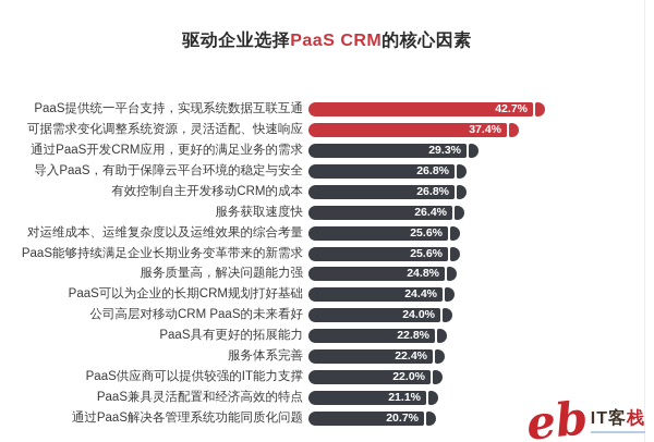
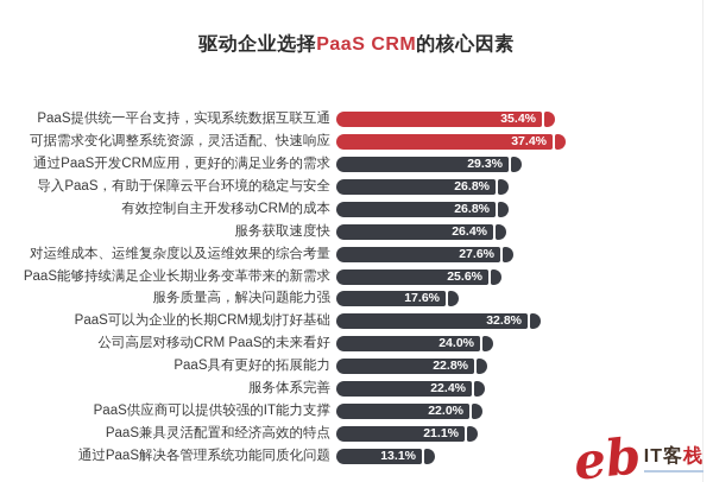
PaaS提供统一平台支持，实现系统数据互联互通: 42.7% -> 35.4%
对运维成本、运维复杂度以及运维效果的综合考量: 25.6% -> 27.6%
服务质量高，解决问题能力强: 24.8% -> 17.6%
PaaS可以为企业的长期CRM规划打好基础: 24.4% -> 32.8%
通过PaaS解决各管理系统功能同质化问题: 20.7% -> 13.1%
